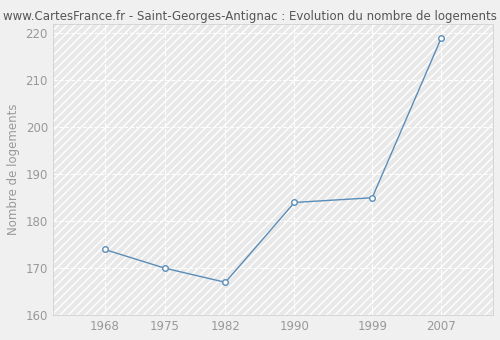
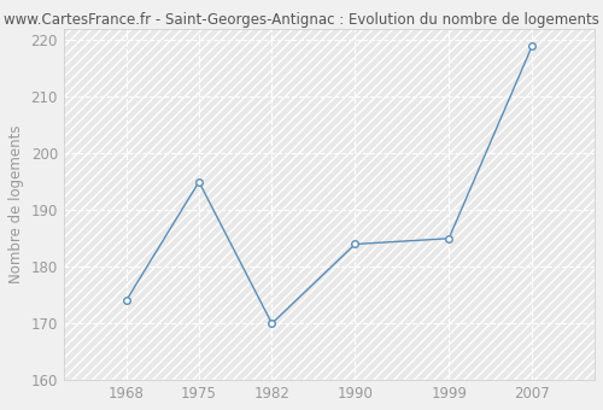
1975: 170 -> 195
1982: 167 -> 170
